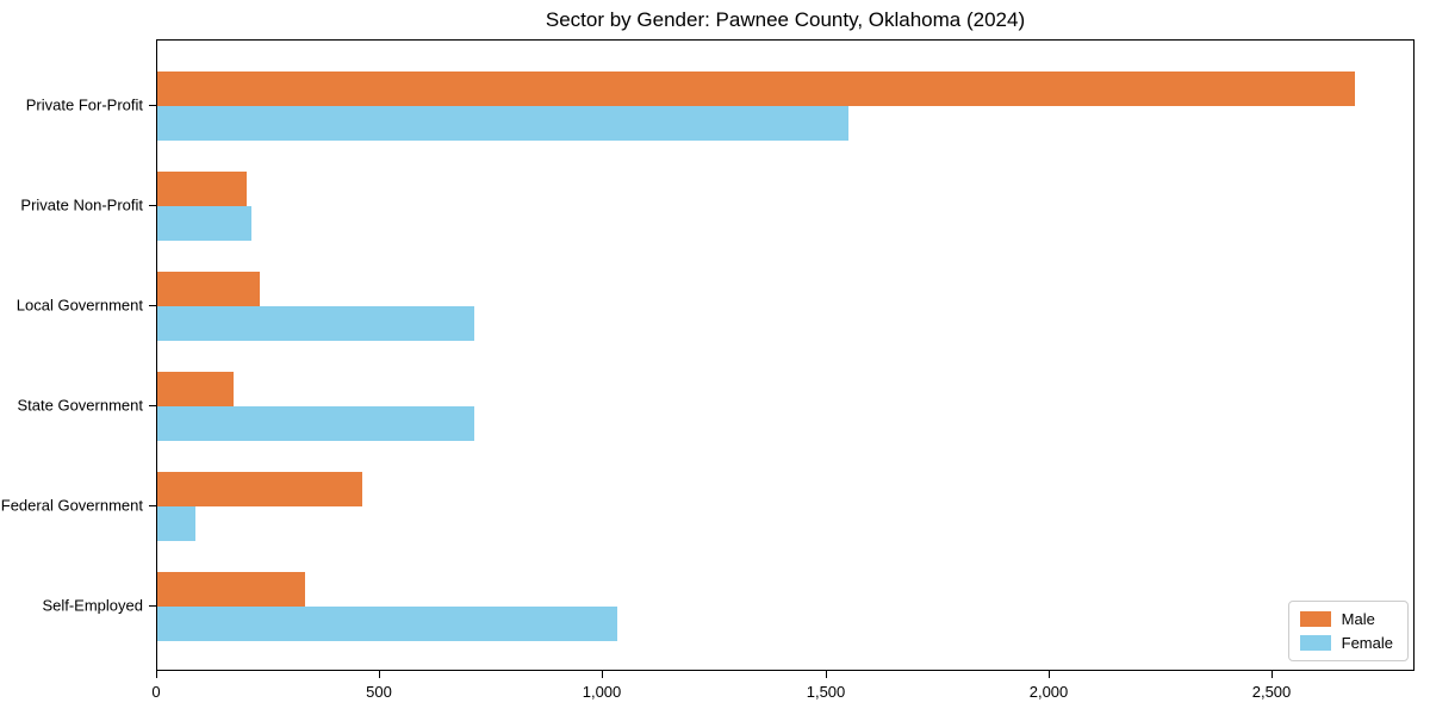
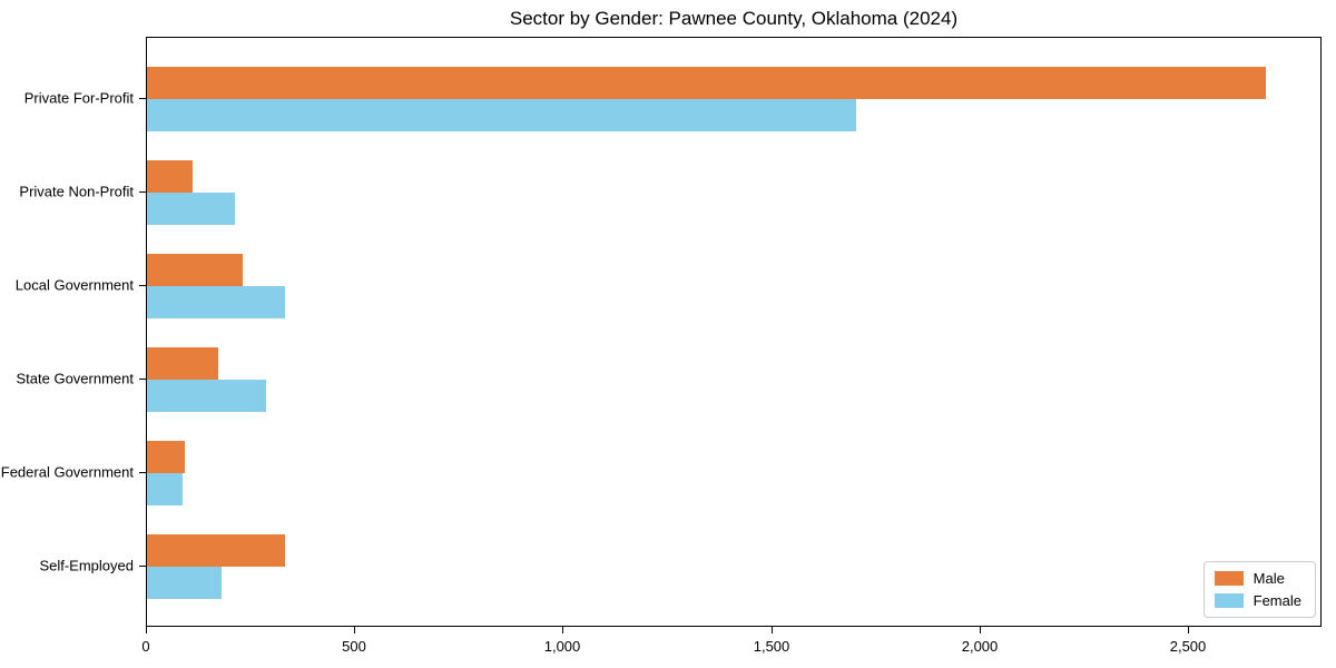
Female/Private For-Profit: 1550 -> 1700
Male/Private Non-Profit: 200 -> 110
Female/Local Government: 710 -> 330
Female/State Government: 710 -> 280
Male/Federal Government: 460 -> 90
Female/Self-Employed: 1030 -> 180
